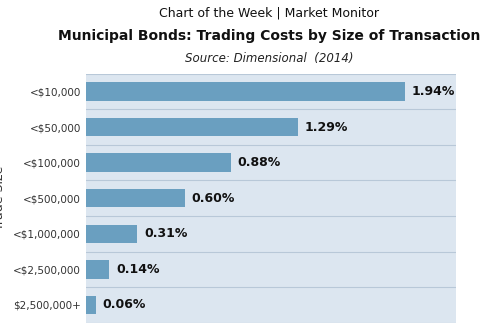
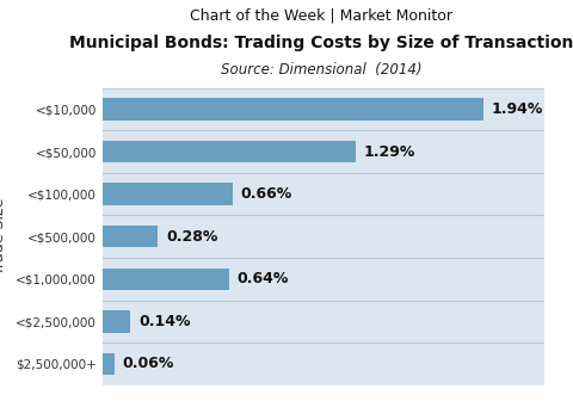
<$100,000: 0.88% -> 0.66%
<$500,000: 0.60% -> 0.28%
<$1,000,000: 0.31% -> 0.64%
